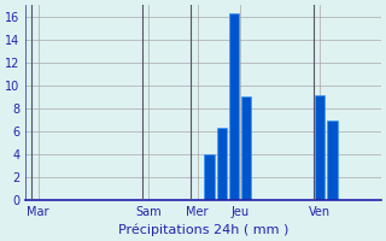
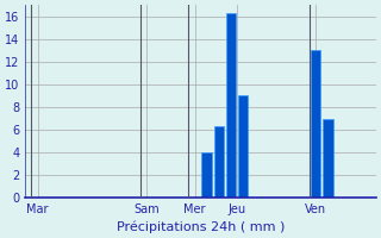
Ven: 9.2 -> 13.0
